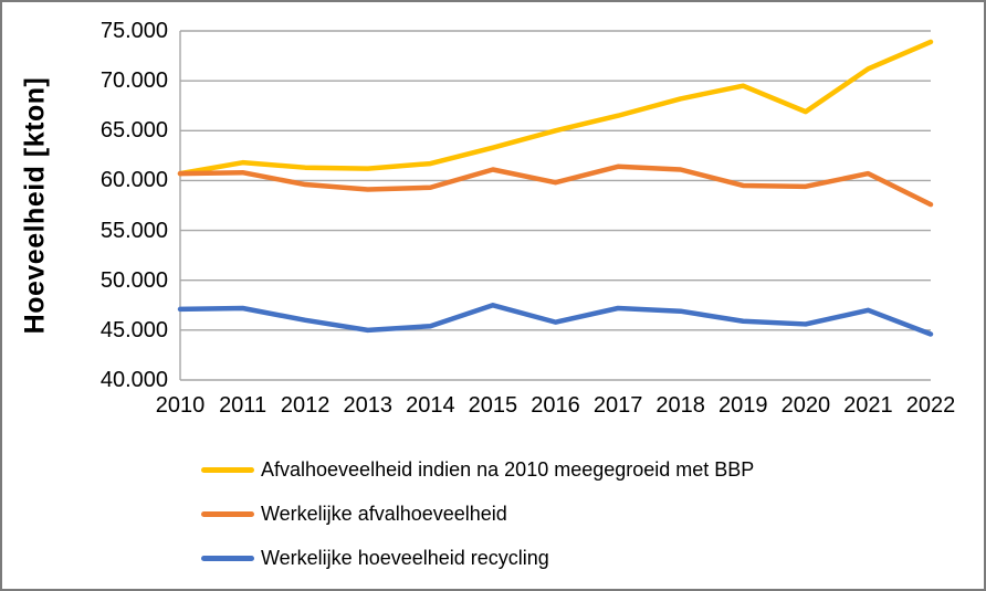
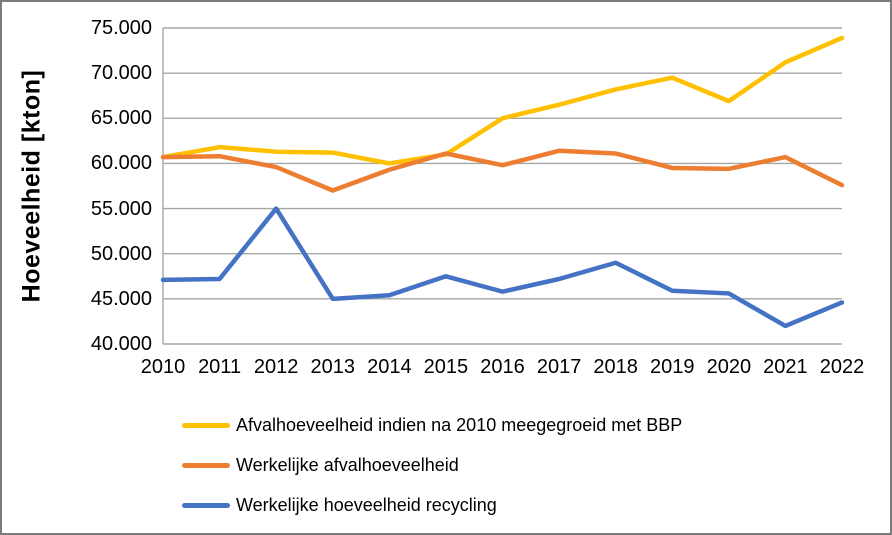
Werkelijke hoeveelheid recycling/2012: 46000 -> 55000
Werkelijke afvalhoeveelheid/2013: 59000 -> 57000
Afvalhoeveelheid indien na 2010 meegegroeid met BBP/2014: 62000 -> 60000
Afvalhoeveelheid indien na 2010 meegegroeid met BBP/2015: 63000 -> 61000
Werkelijke hoeveelheid recycling/2018: 47000 -> 49000
Werkelijke hoeveelheid recycling/2021: 47000 -> 42000
